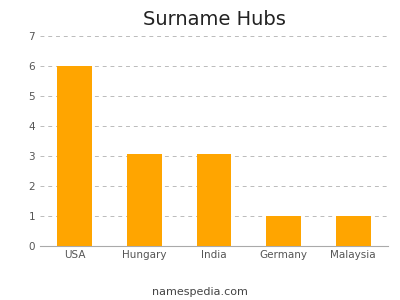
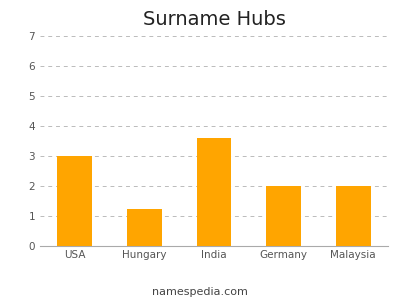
USA: 6.00 -> 3.00
Hungary: 3.07 -> 1.25
India: 3.07 -> 3.60
Germany: 1.00 -> 2.00
Malaysia: 1.00 -> 2.00
